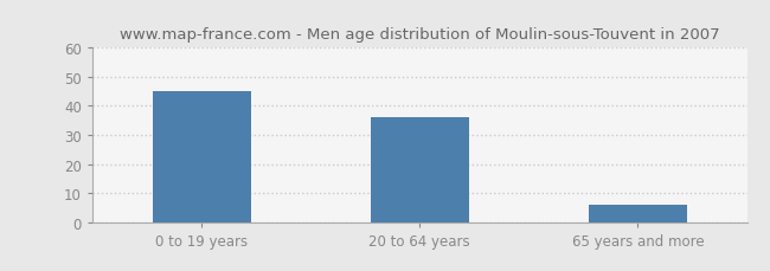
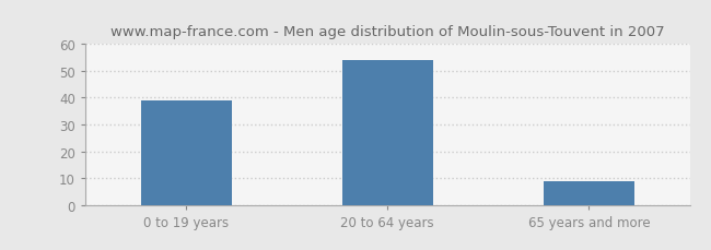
0 to 19 years: 45 -> 39
20 to 64 years: 36 -> 54
65 years and more: 6 -> 9
